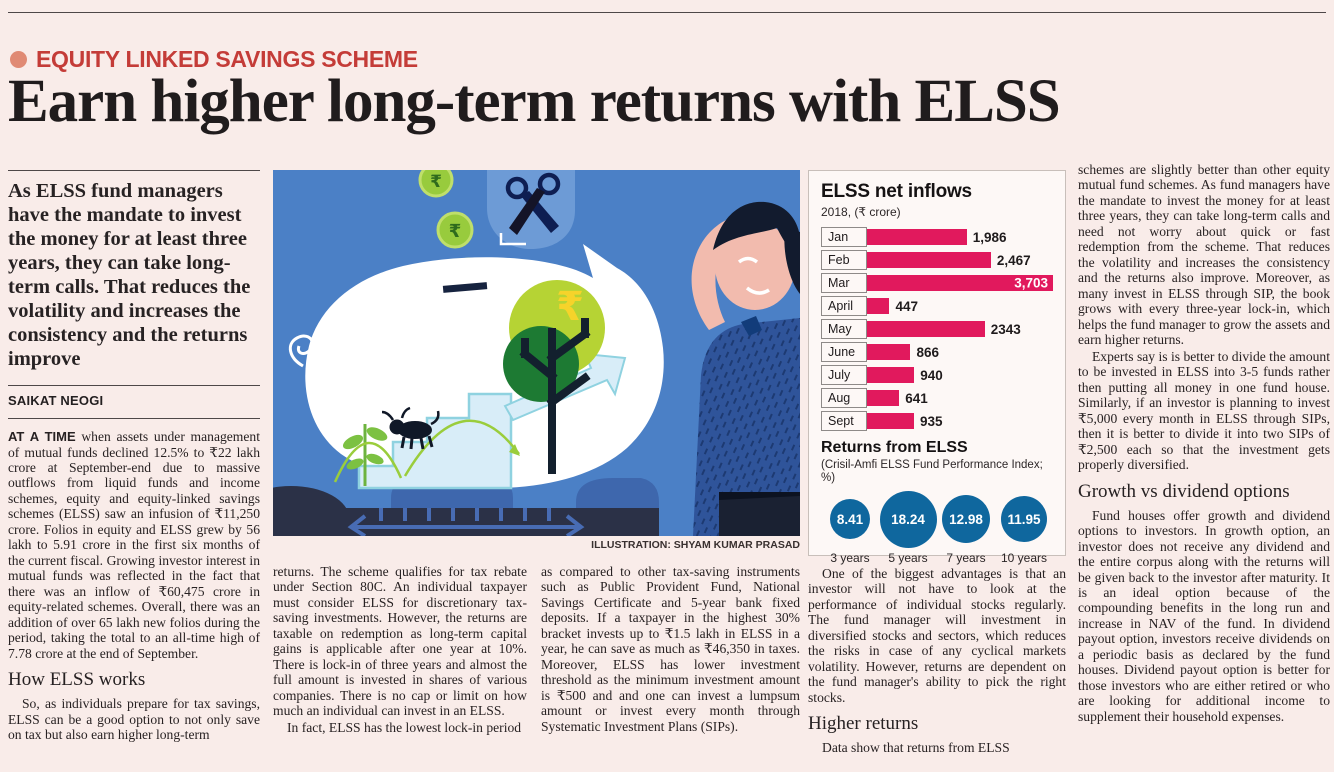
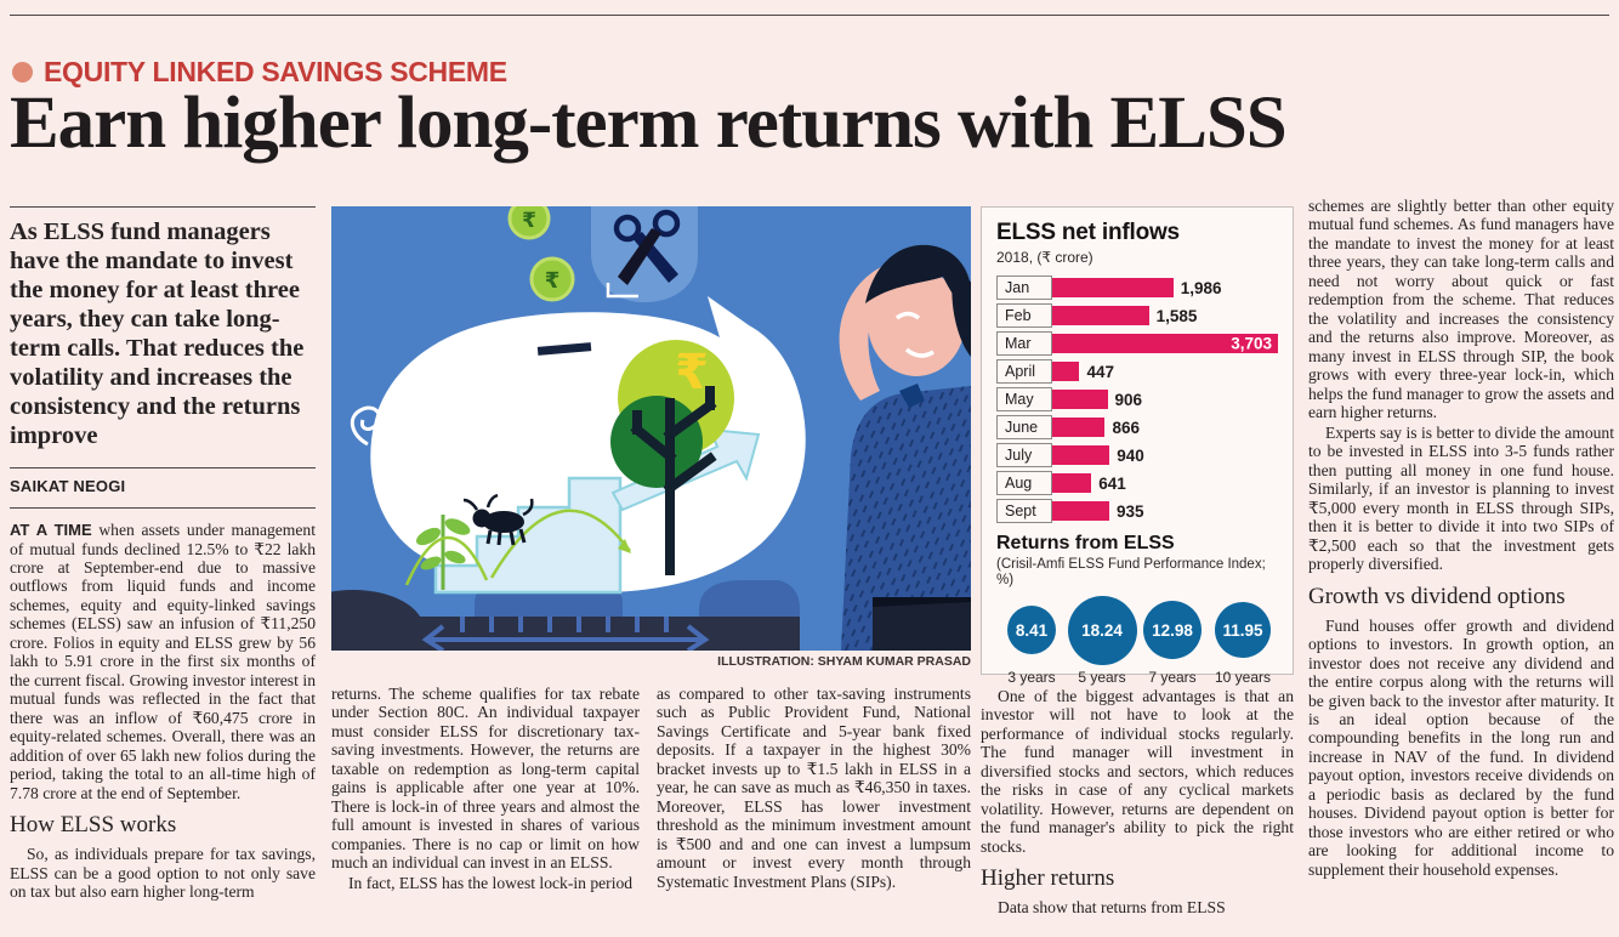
ELSS net inflows/Feb: 2,467 -> 1,585
ELSS net inflows/May: 2343 -> 906
